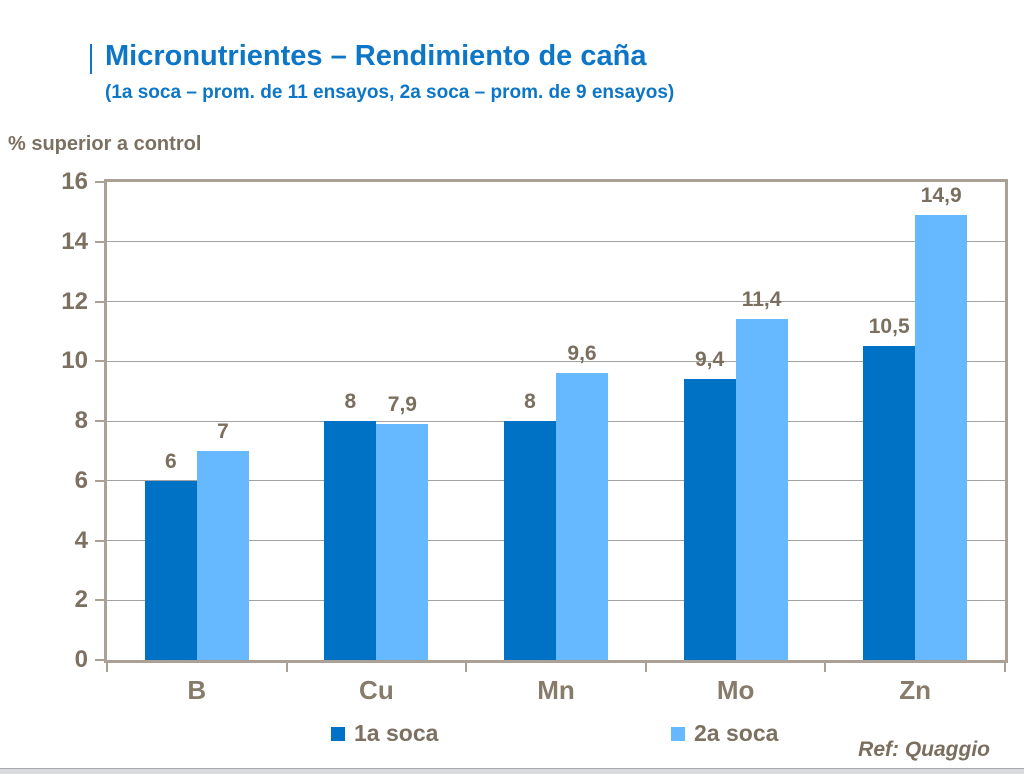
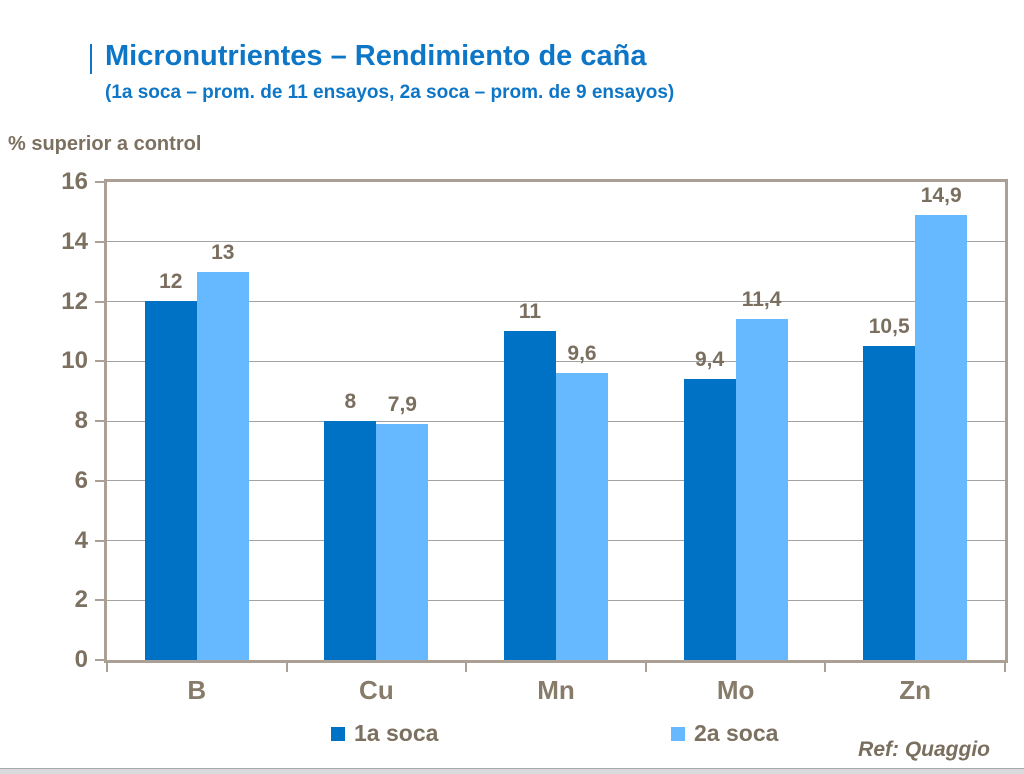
1a soca/B: 6 -> 12
2a soca/B: 7 -> 13
1a soca/Mn: 8 -> 11
